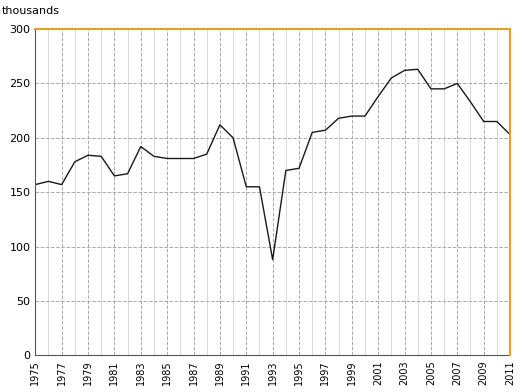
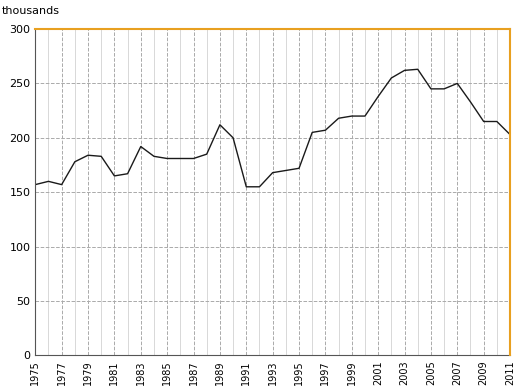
1993: 88 -> 168
